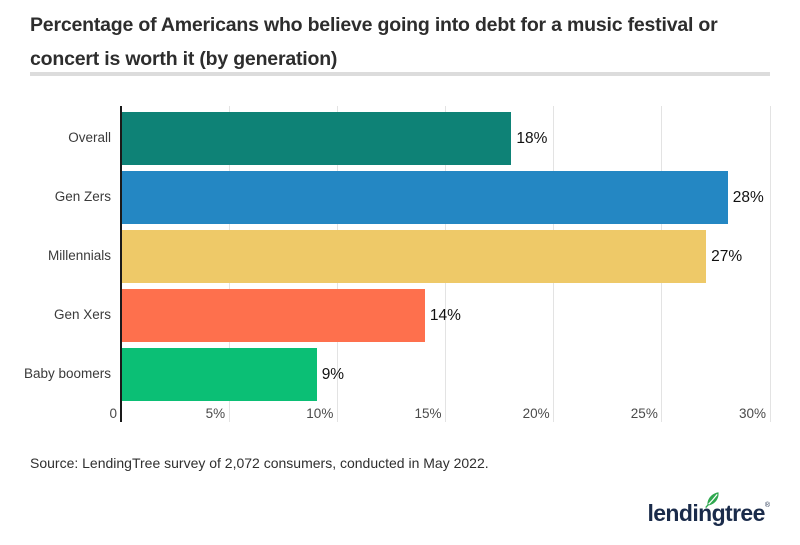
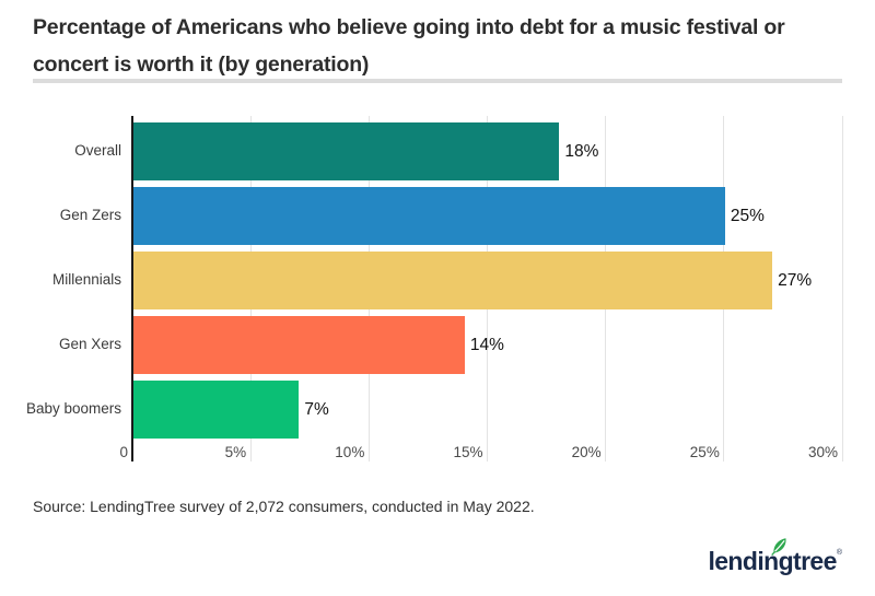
Gen Zers: 28% -> 25%
Baby boomers: 9% -> 7%
